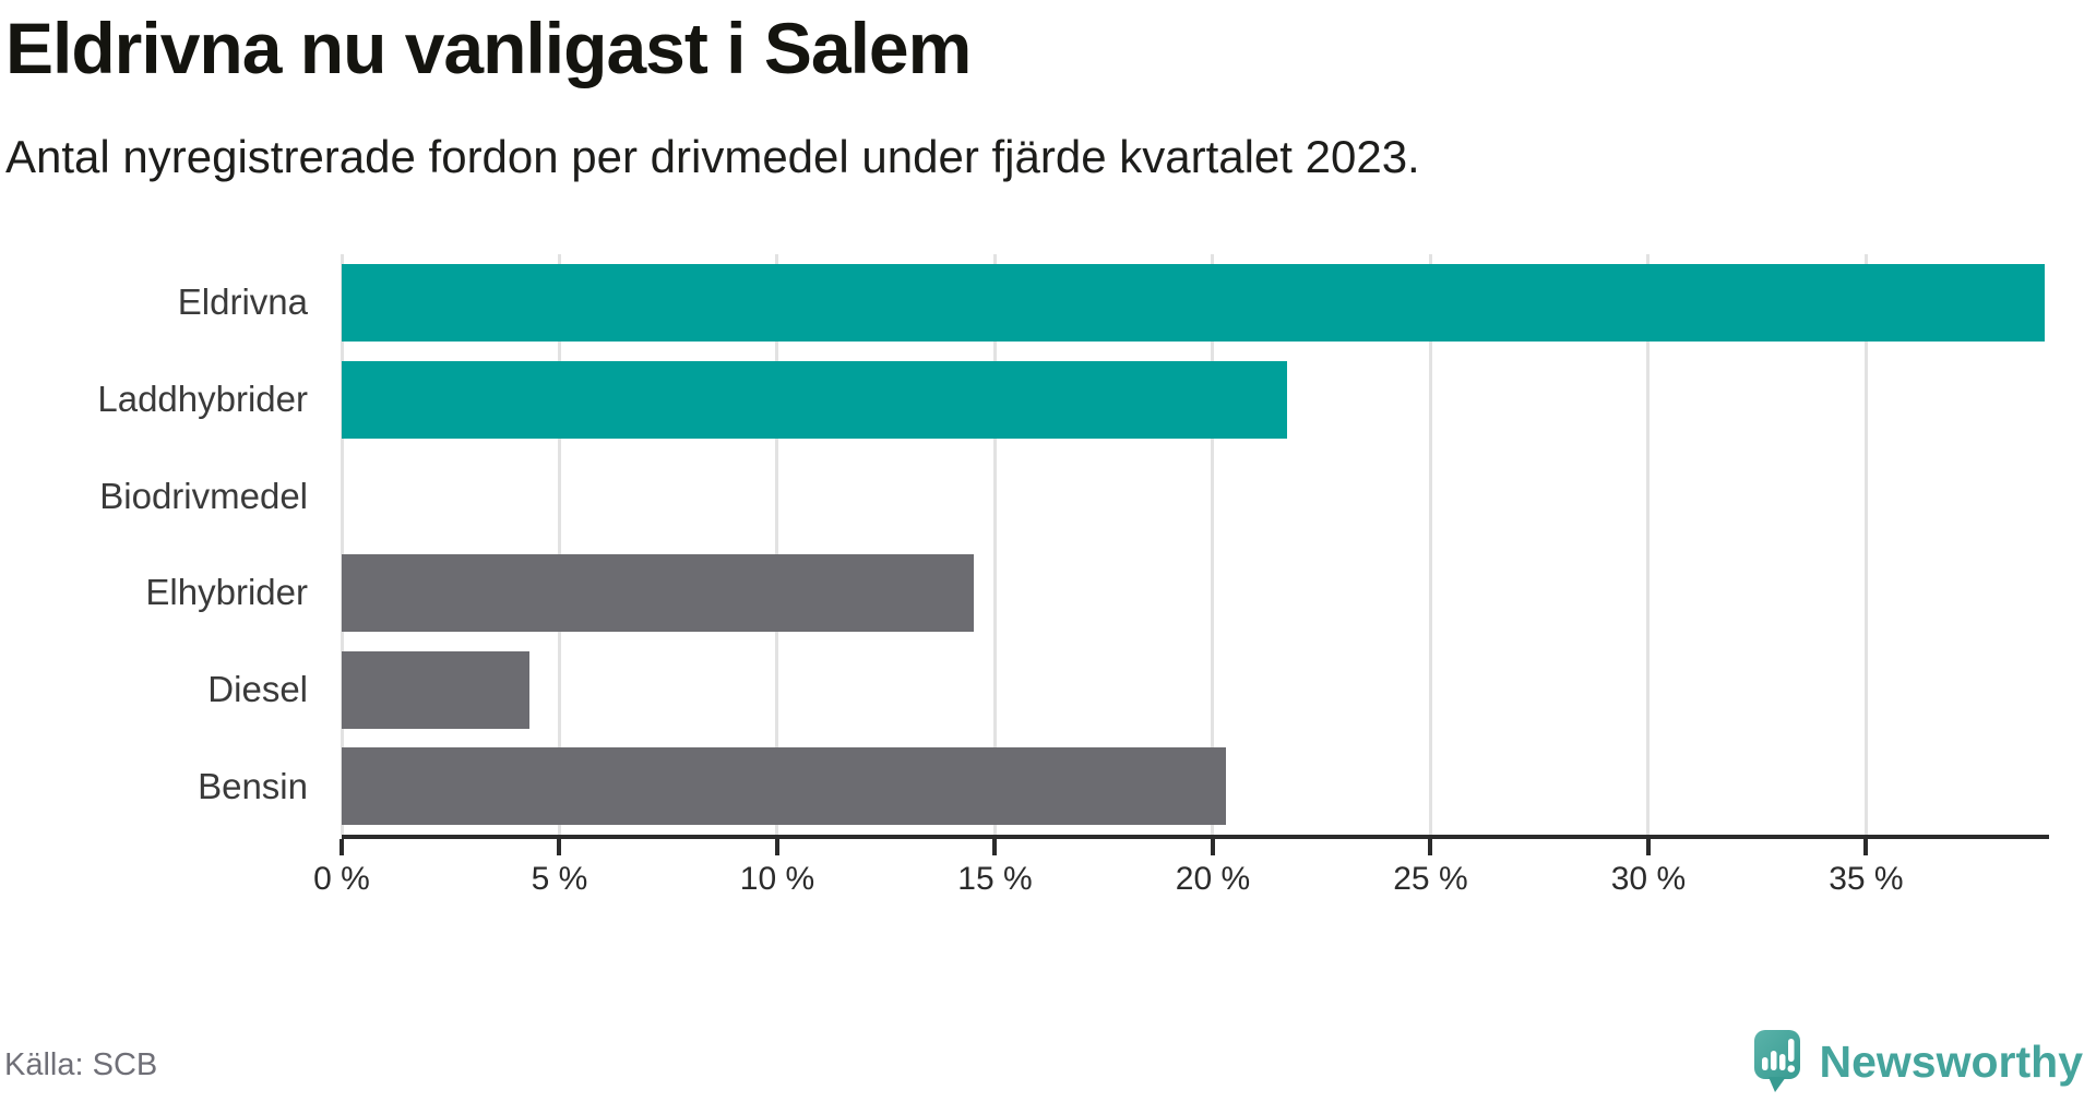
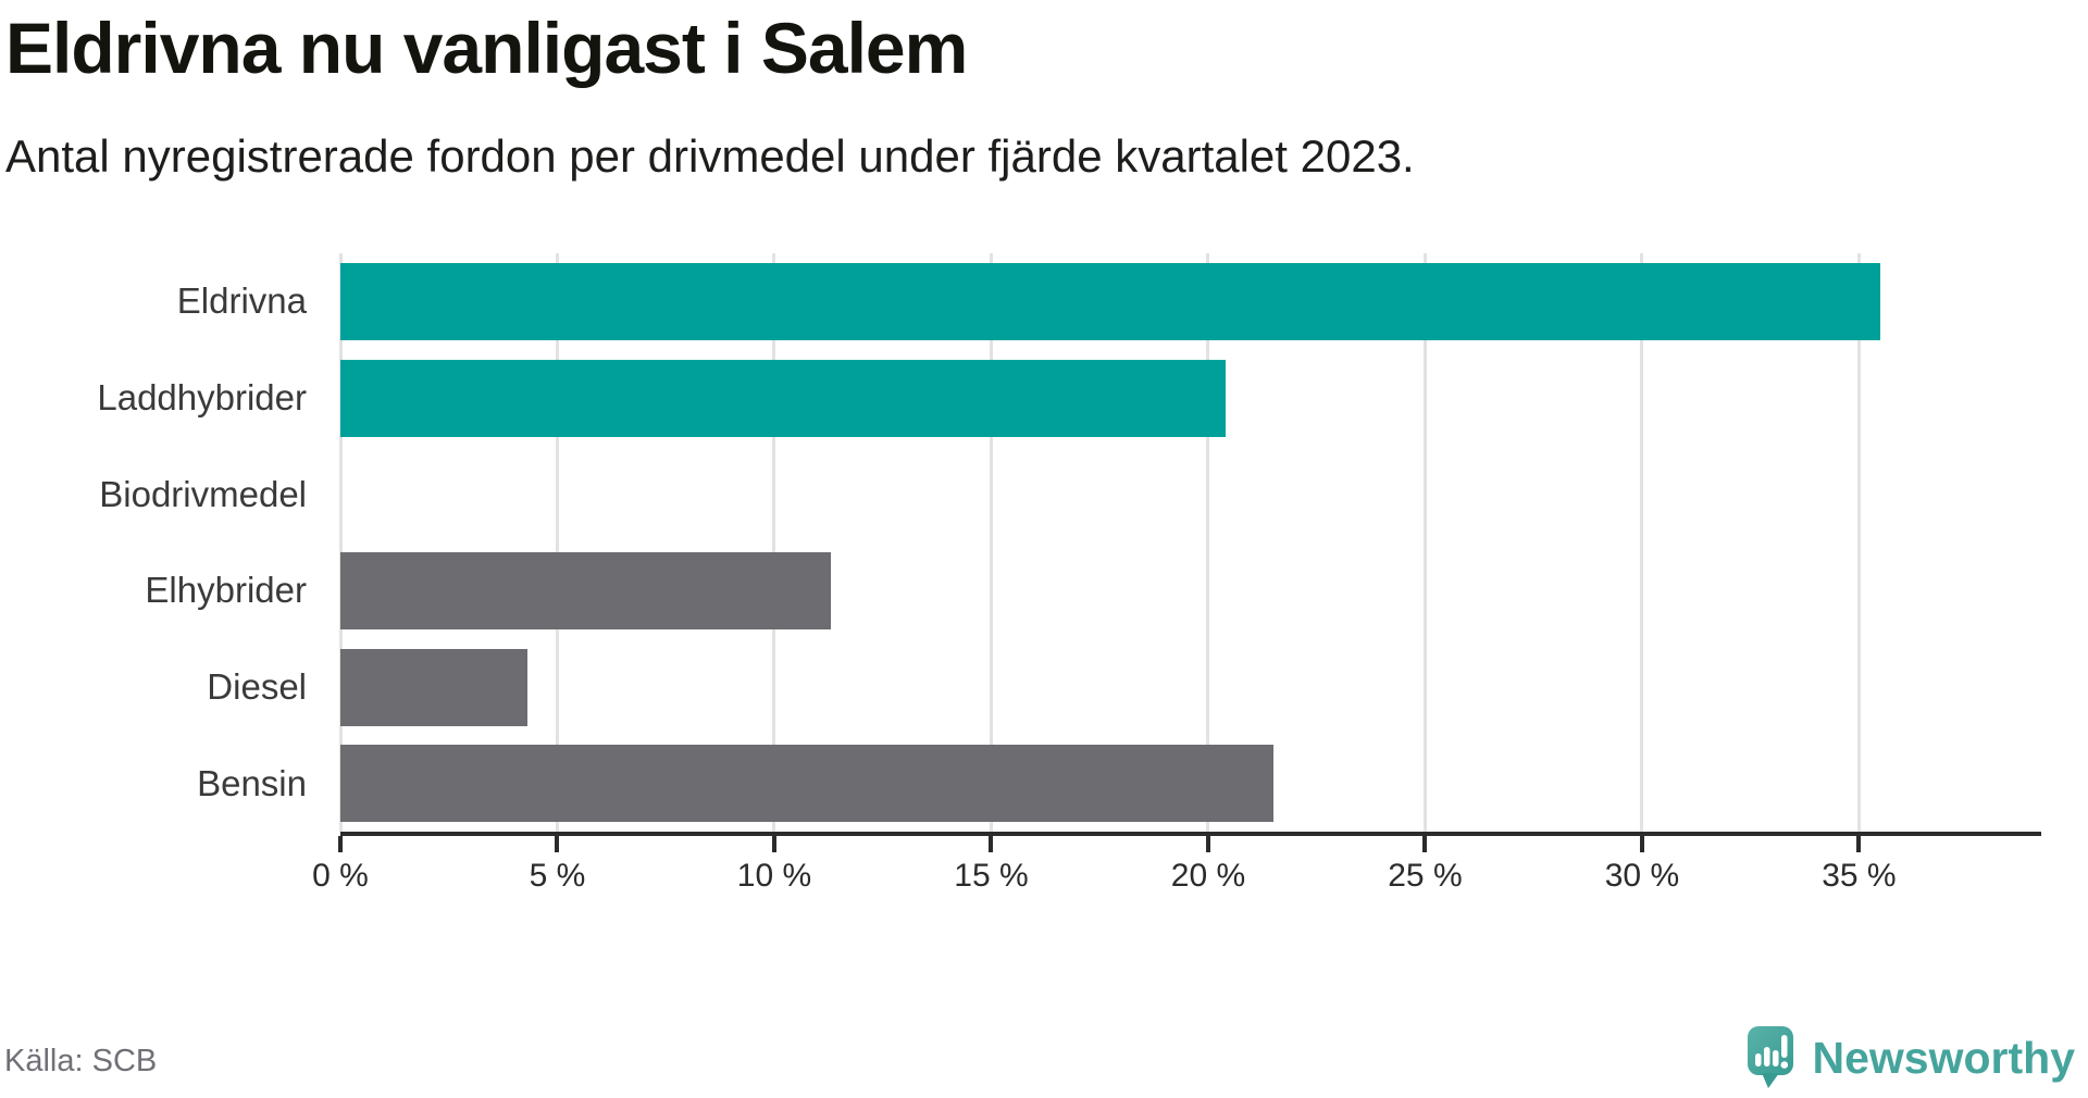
Eldrivna: 39.1% -> 35.5%
Laddhybrider: 21.7% -> 20.4%
Elhybrider: 14.5% -> 11.3%
Bensin: 20.3% -> 21.5%
